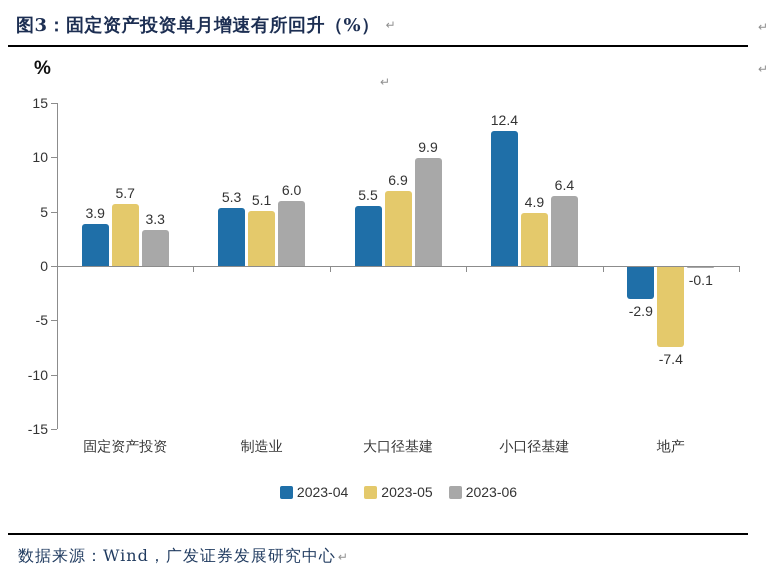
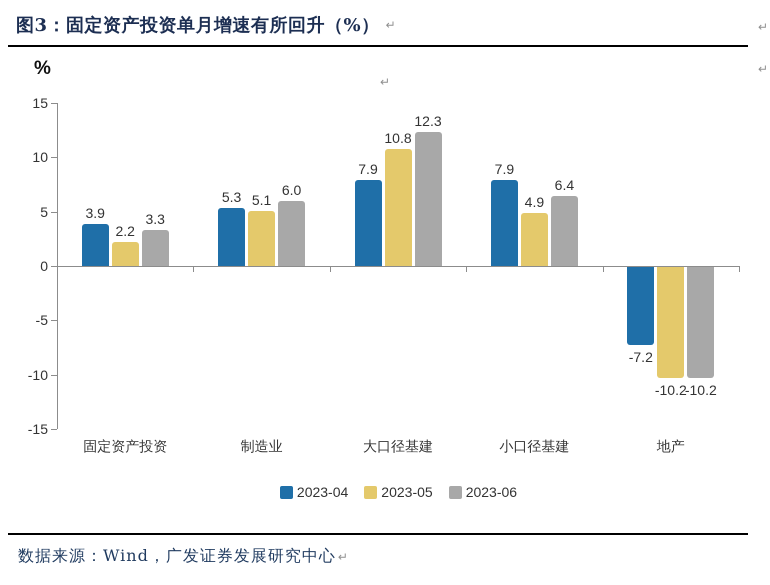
2023-05/固定资产投资: 5.7 -> 2.2
2023-04/大口径基建: 5.5 -> 7.9
2023-05/大口径基建: 6.9 -> 10.8
2023-06/大口径基建: 9.9 -> 12.3
2023-04/小口径基建: 12.4 -> 7.9
2023-04/地产: -2.9 -> -7.2
2023-05/地产: -7.4 -> -10.2
2023-06/地产: -0.1 -> -10.2
